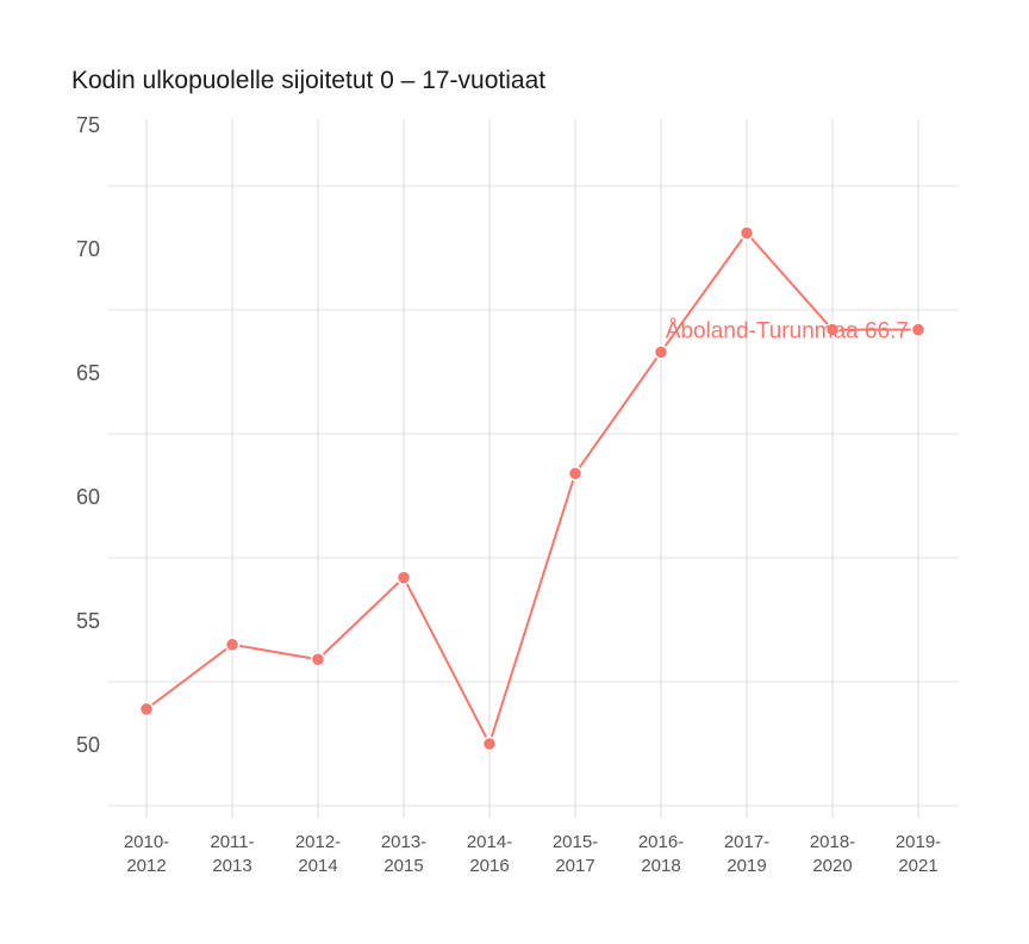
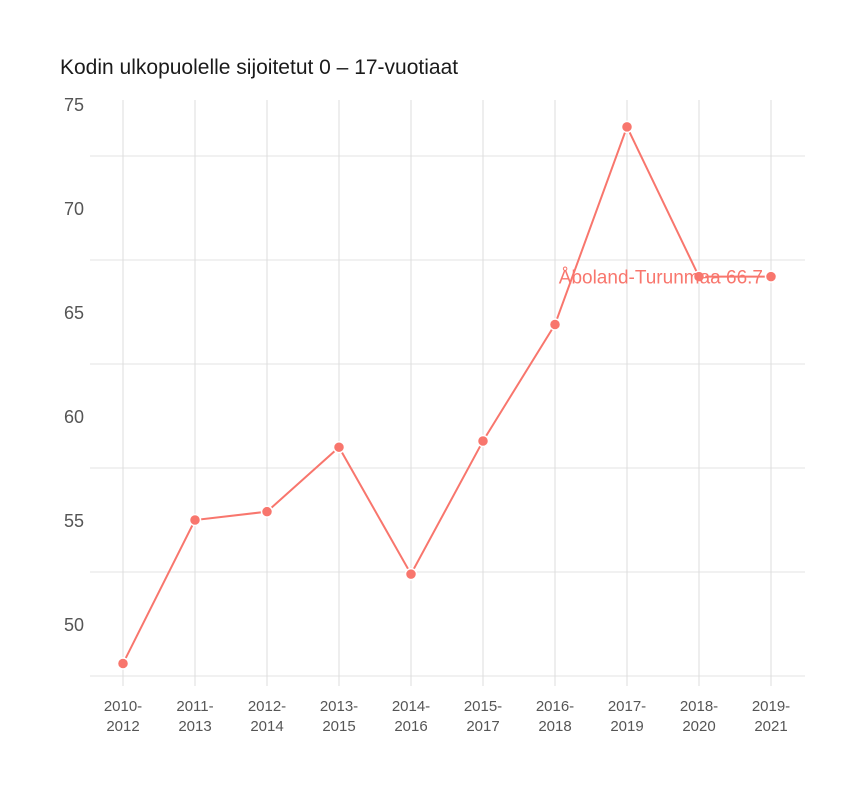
2010-2012: 51.4 -> 48.1
2011-2013: 54.0 -> 55.0
2012-2014: 53.4 -> 55.4
2013-2015: 56.7 -> 58.5
2014-2016: 50.0 -> 52.4
2015-2017: 60.9 -> 58.8
2016-2018: 65.8 -> 64.4
2017-2019: 70.6 -> 73.9
